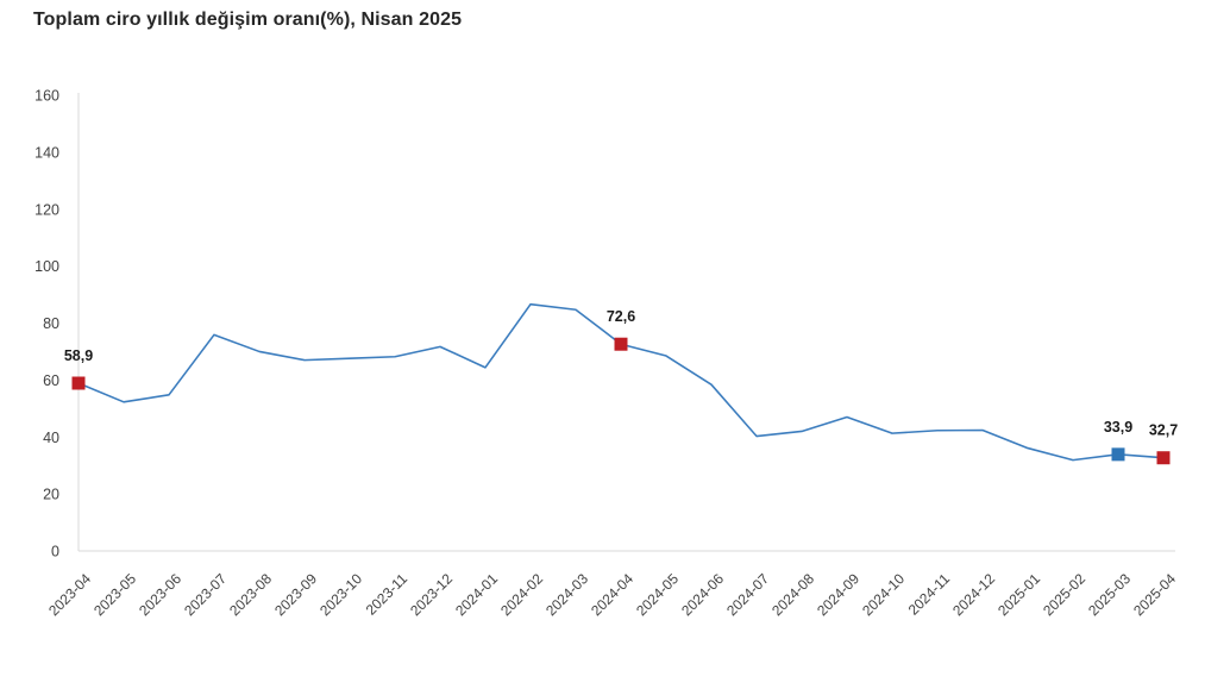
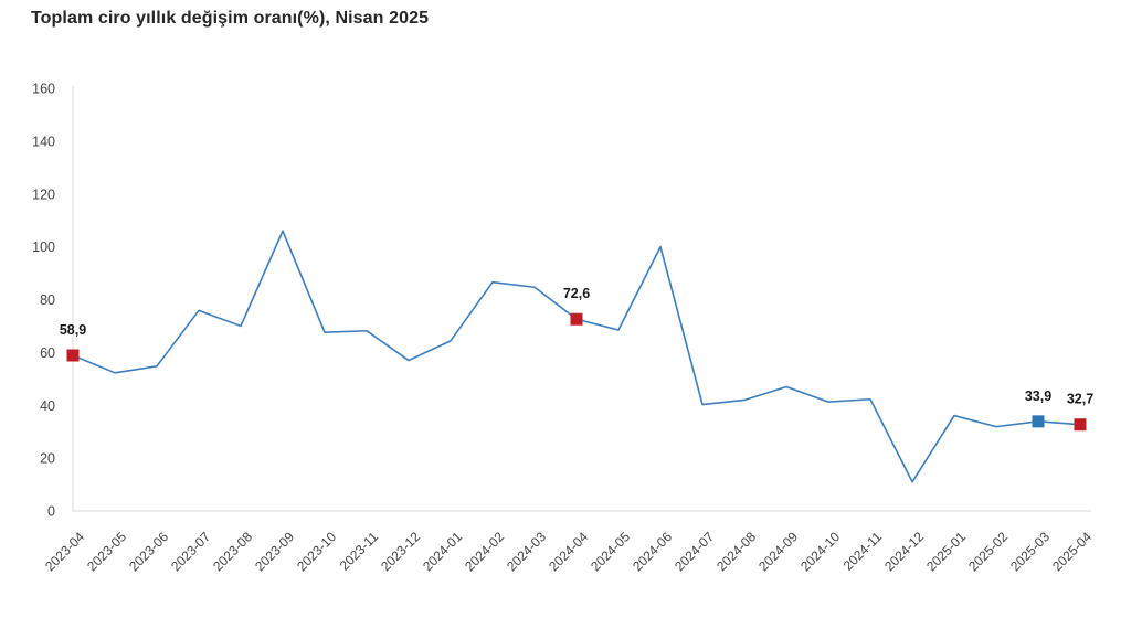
2023-09: 67 -> 106
2023-12: 72 -> 57
2024-06: 58 -> 100
2024-12: 42 -> 11
